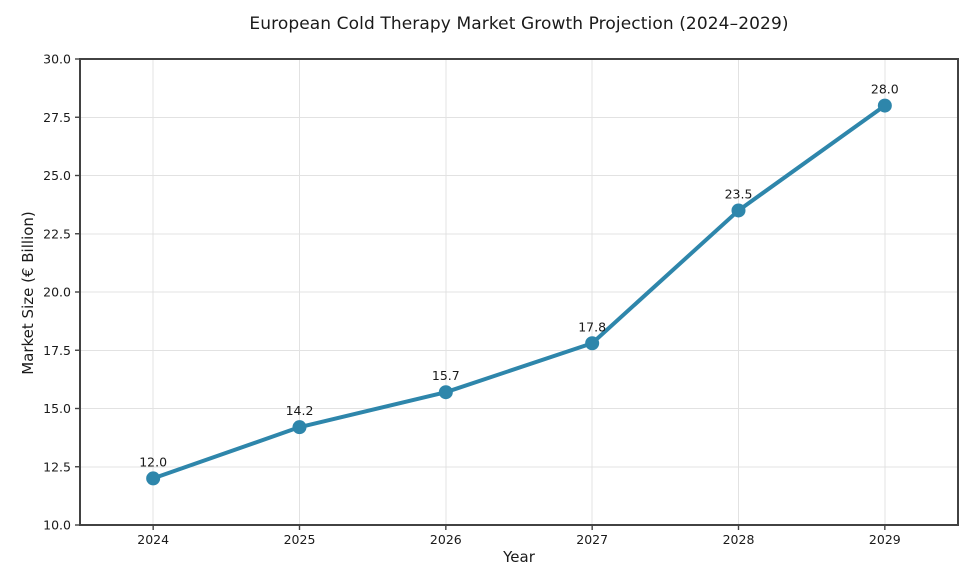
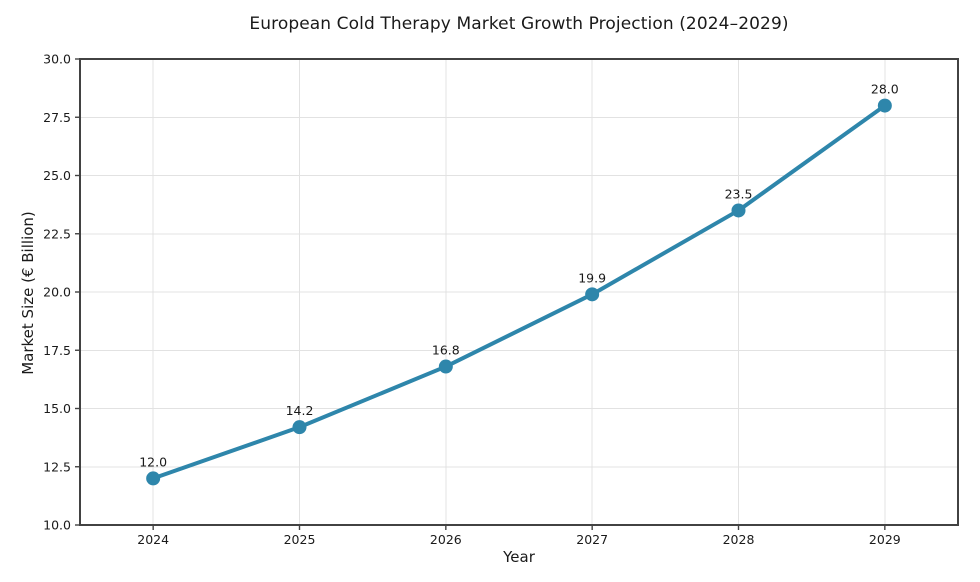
2026: 15.7 -> 16.8
2027: 17.8 -> 19.9
